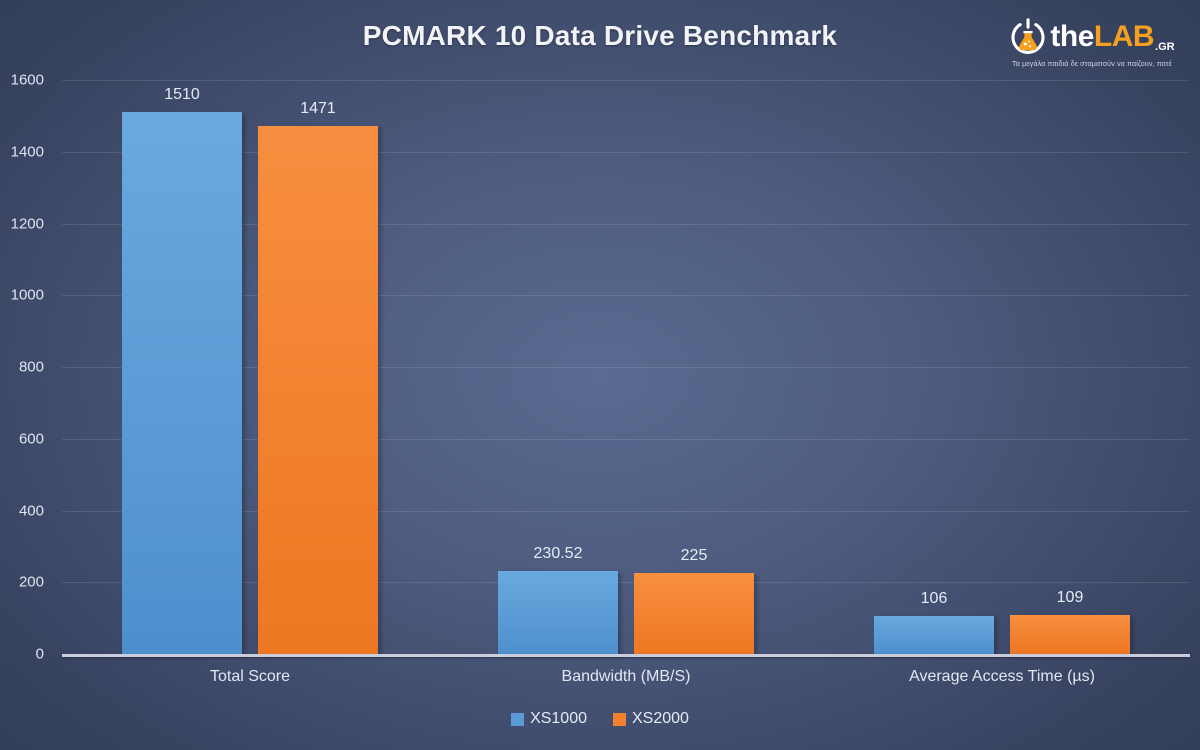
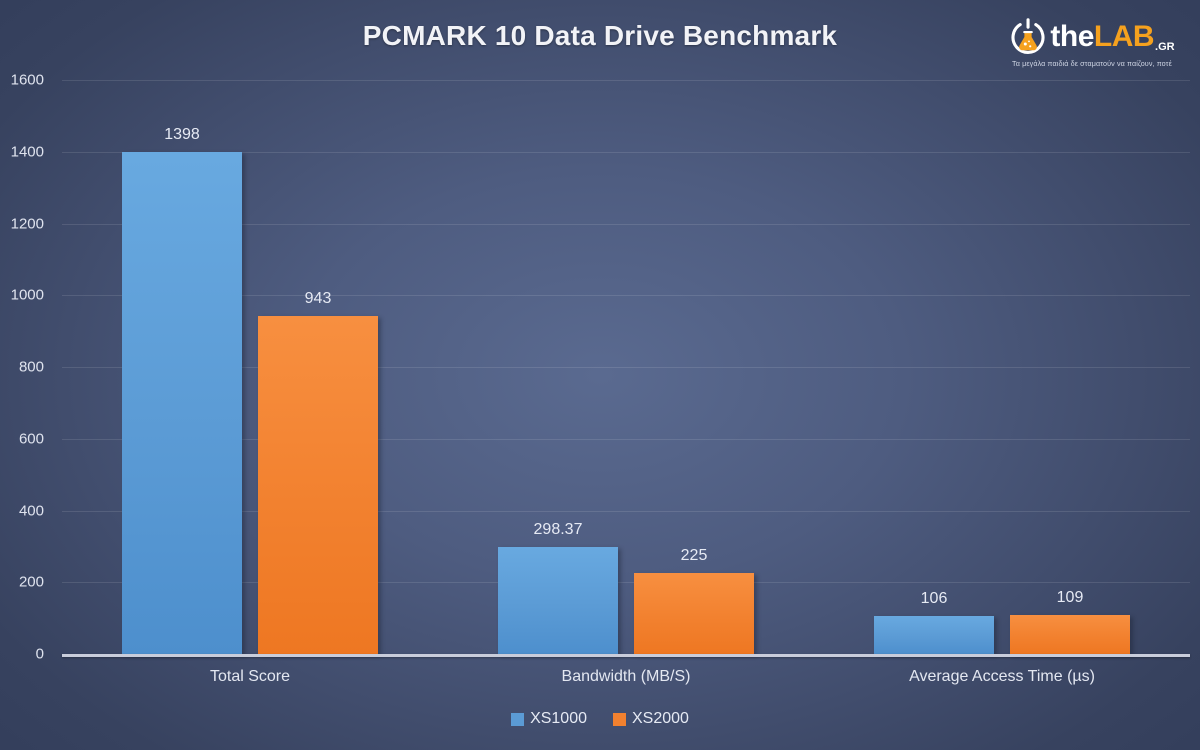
XS1000/Total Score: 1510 -> 1398
XS2000/Total Score: 1471 -> 943
XS1000/Bandwidth (MB/S): 230.52 -> 298.37
